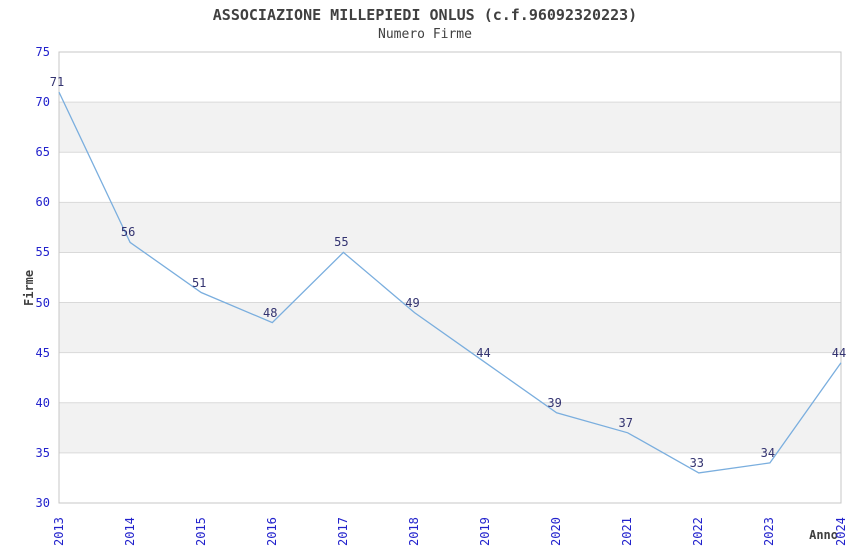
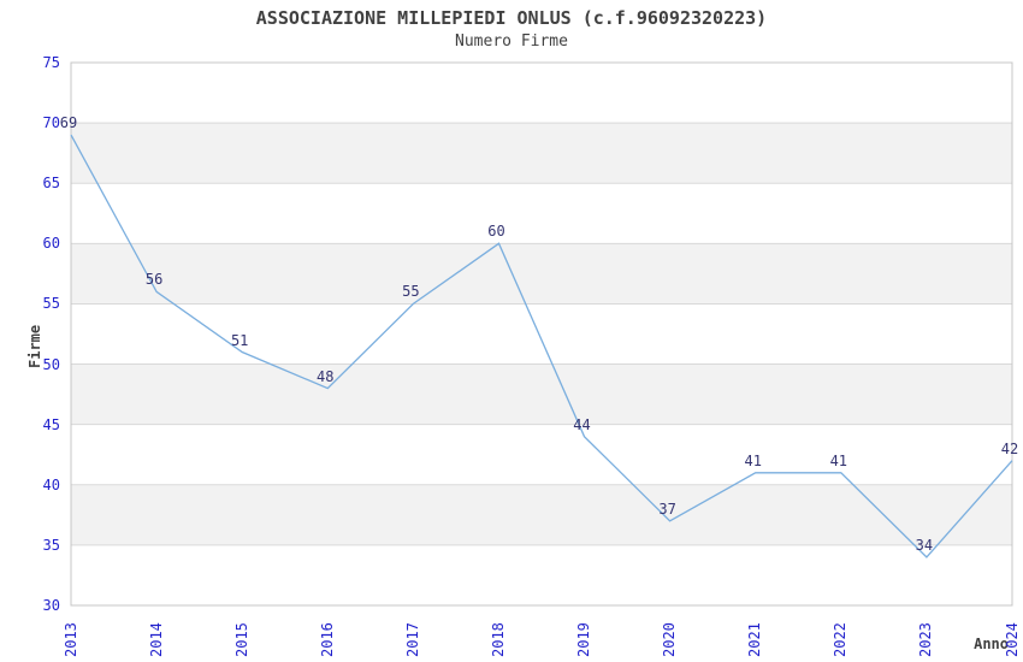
2013: 71 -> 69
2018: 49 -> 60
2020: 39 -> 37
2021: 37 -> 41
2022: 33 -> 41
2024: 44 -> 42
